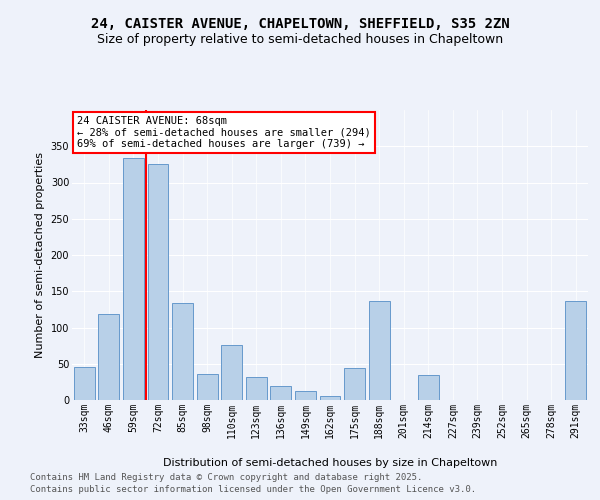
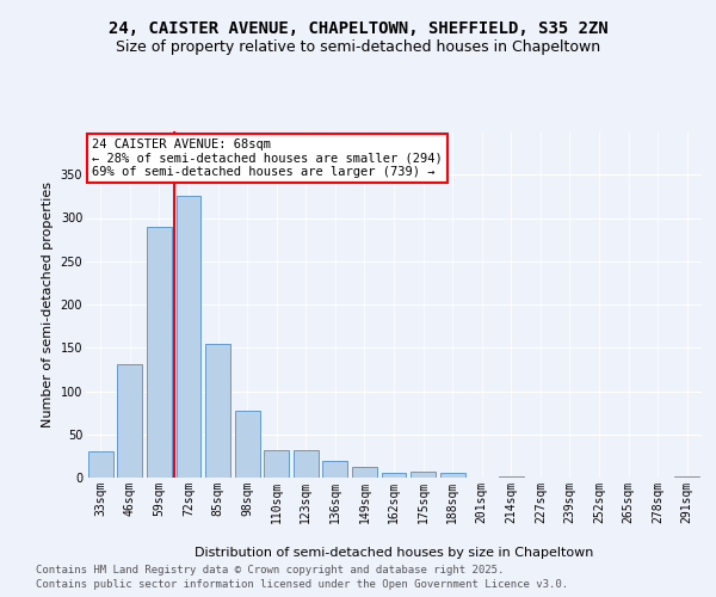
33sqm: 46 -> 30
46sqm: 118 -> 131
59sqm: 334 -> 290
85sqm: 134 -> 155
98sqm: 36 -> 77
110sqm: 76 -> 32
175sqm: 44 -> 7
188sqm: 136 -> 5
214sqm: 34 -> 1
291sqm: 136 -> 2
